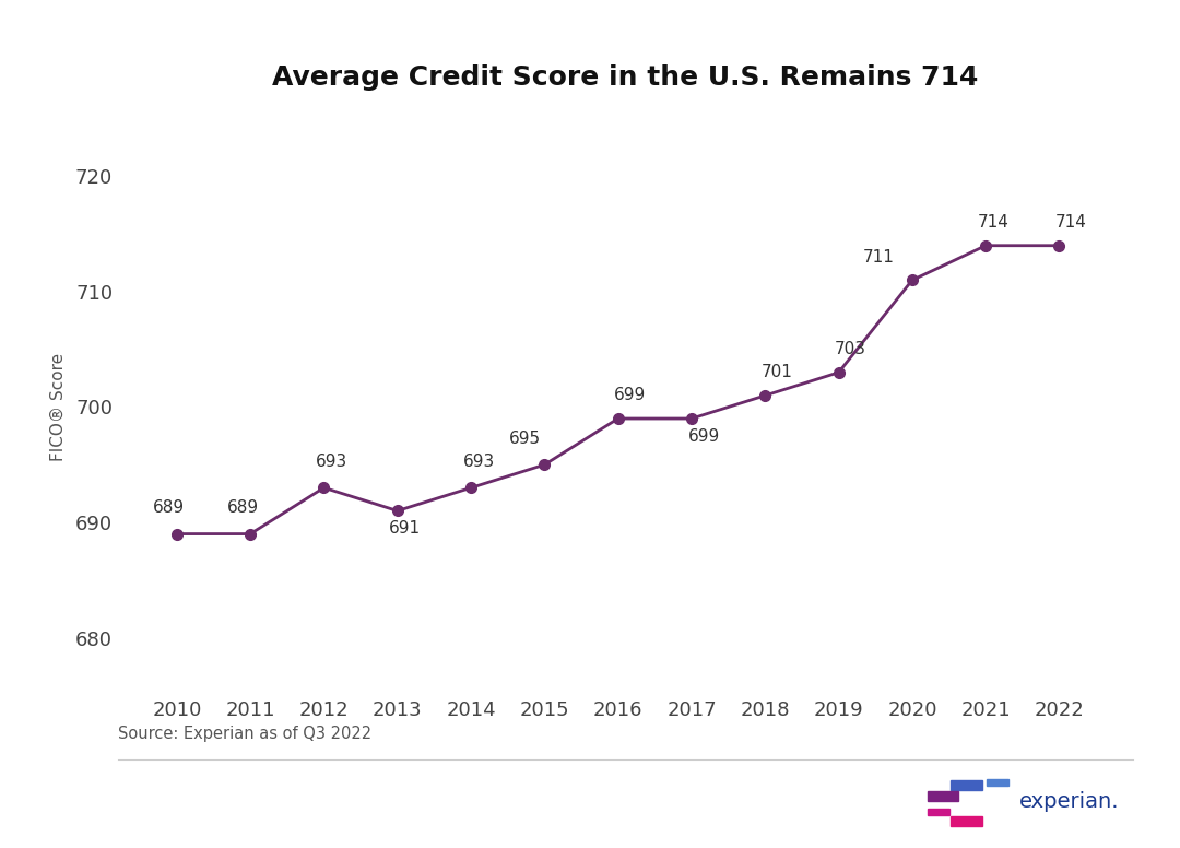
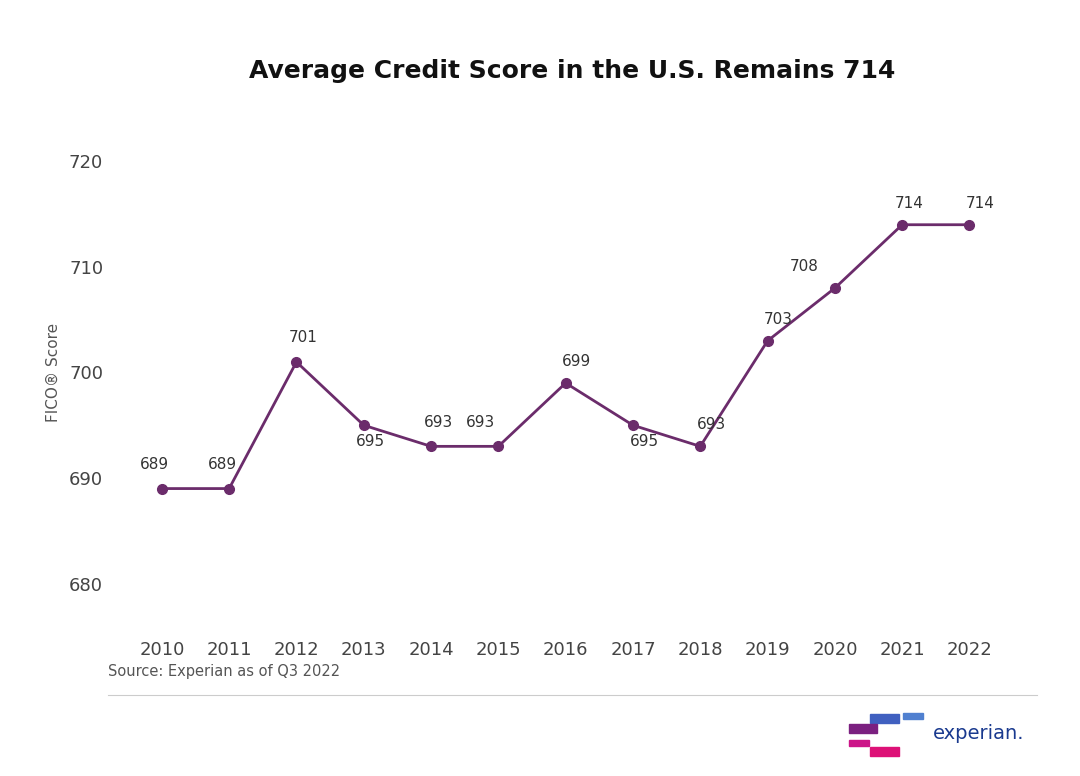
2012: 693 -> 701
2013: 691 -> 695
2015: 695 -> 693
2017: 699 -> 695
2018: 701 -> 693
2020: 711 -> 708
